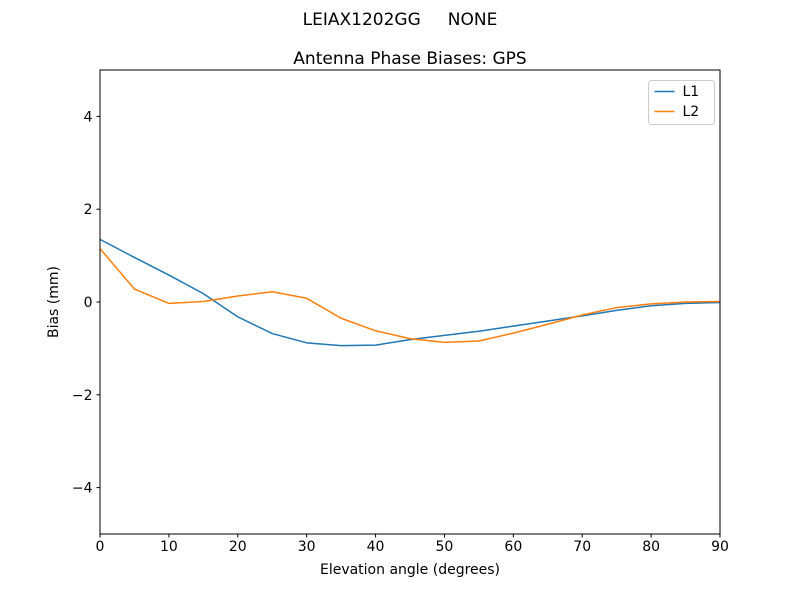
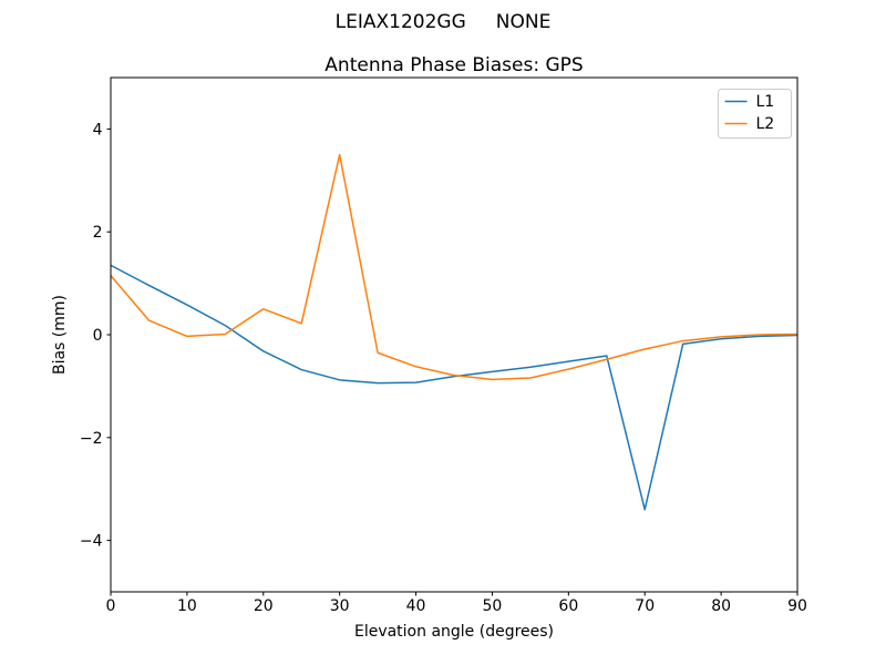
L2/20: 0.1 -> 0.5
L2/30: 0.1 -> 3.5
L1/70: -0.3 -> -3.4
